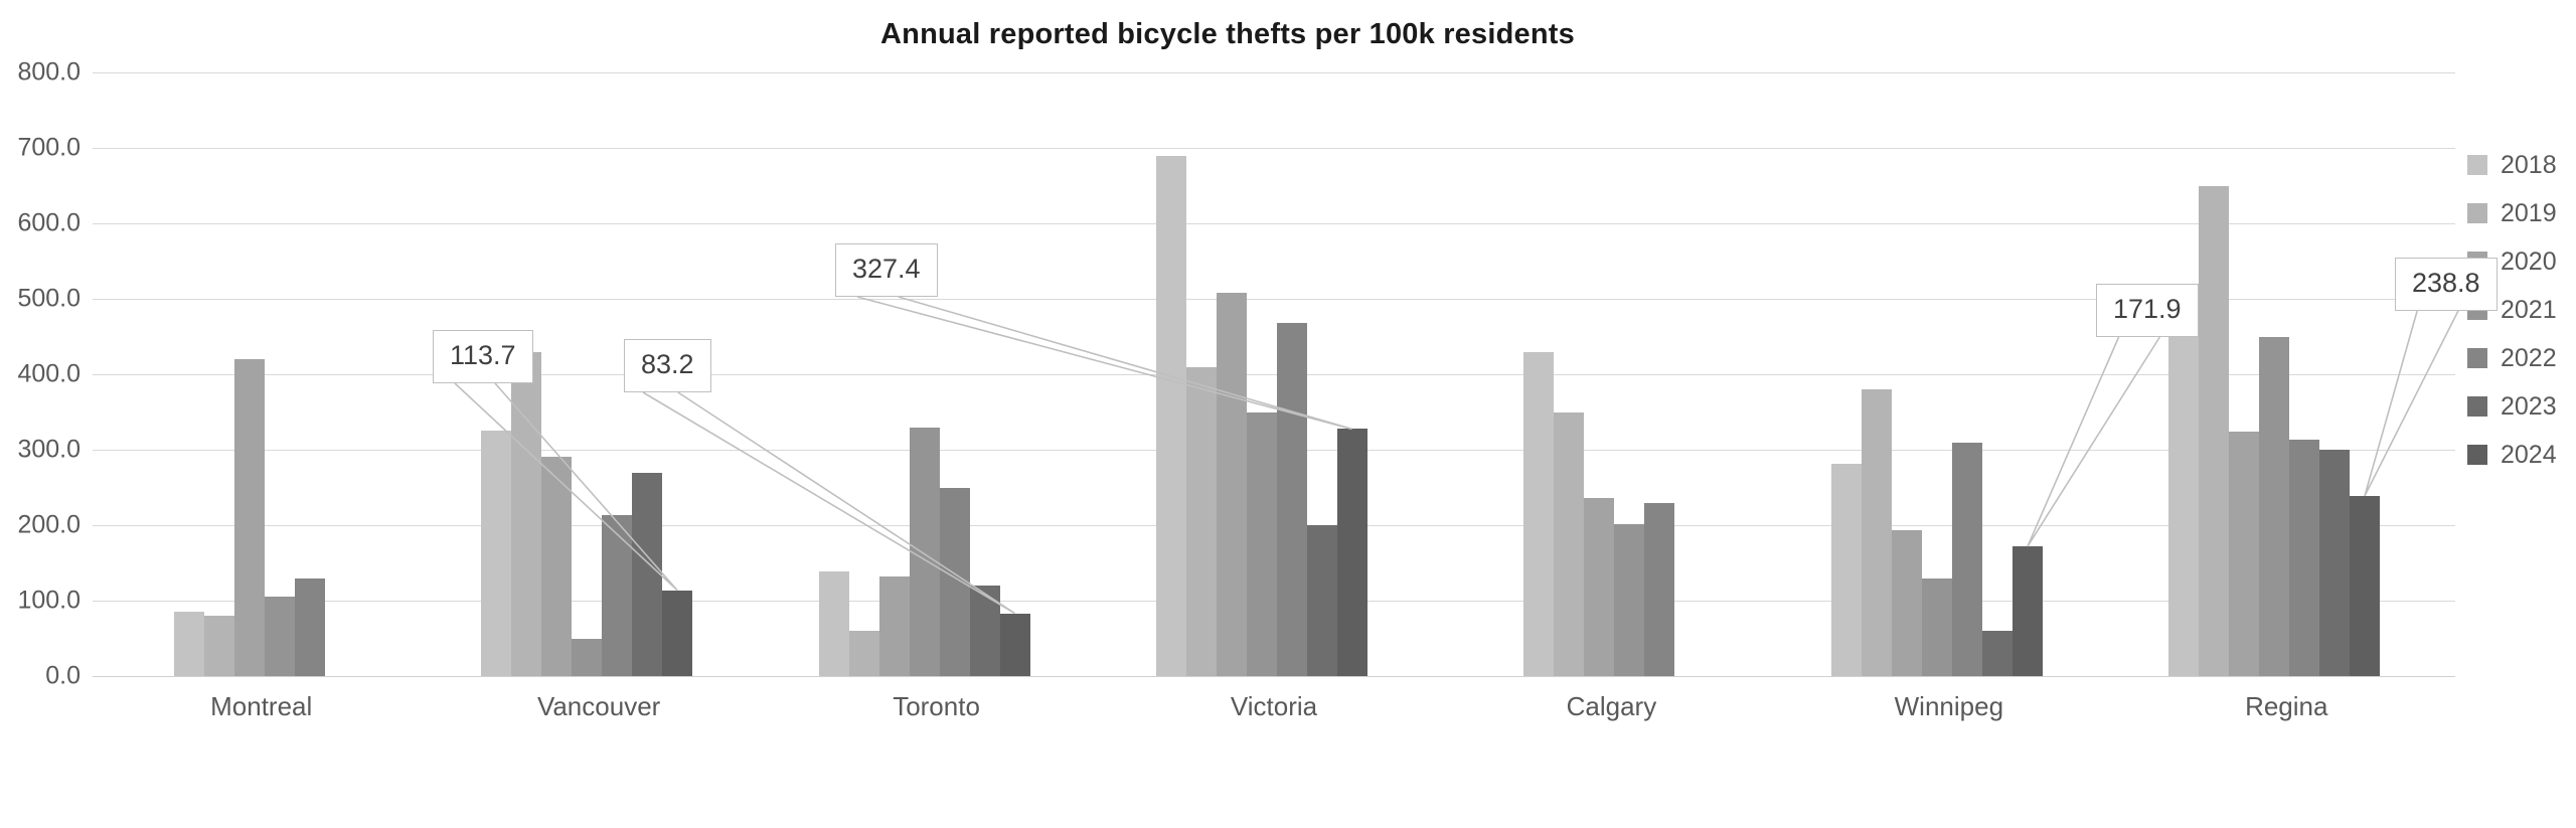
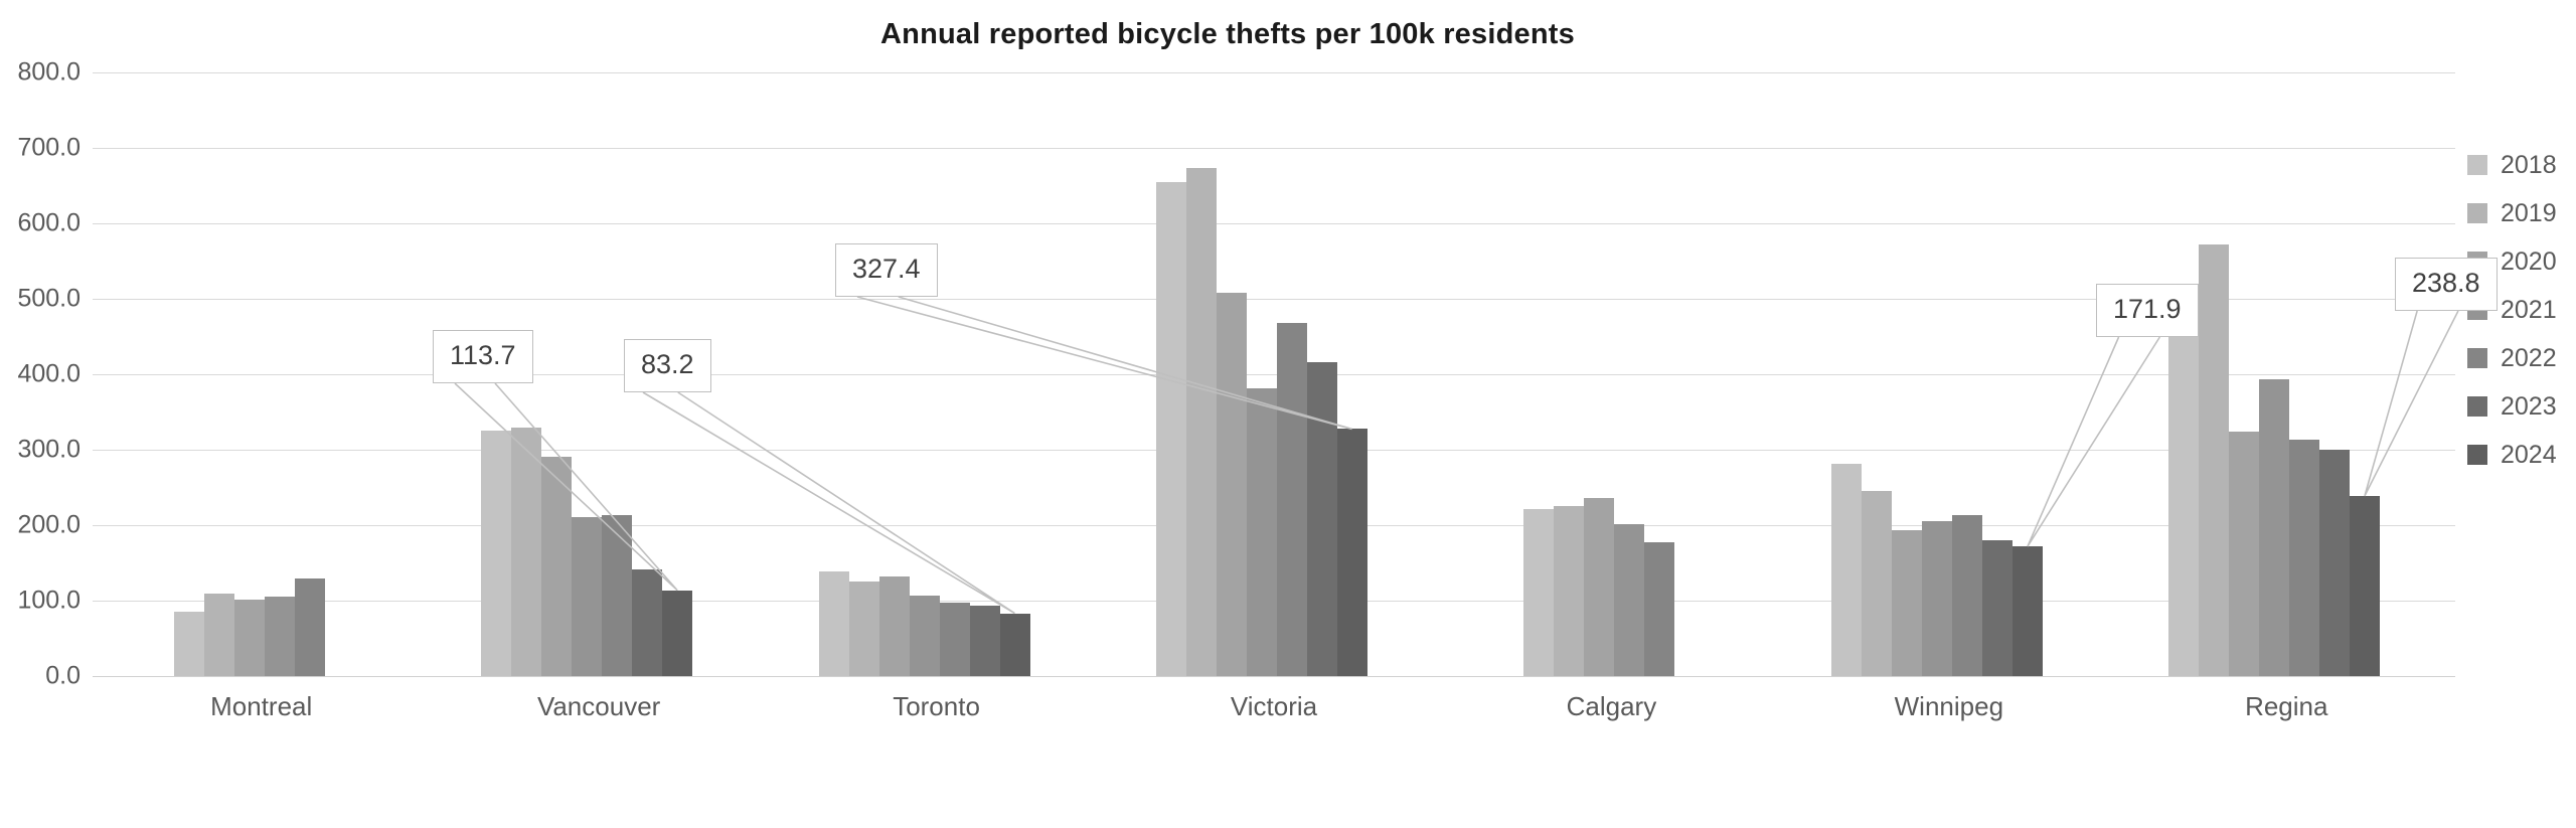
2019/Montreal: 80 -> 110
2020/Montreal: 420 -> 100
2019/Vancouver: 430 -> 330
2021/Vancouver: 50 -> 210
2023/Vancouver: 270 -> 140
2019/Toronto: 60 -> 120
2021/Toronto: 330 -> 110
2022/Toronto: 250 -> 100
2023/Toronto: 120 -> 90
2018/Victoria: 690 -> 660
2019/Victoria: 410 -> 670
2021/Victoria: 350 -> 380
2023/Victoria: 200 -> 420
2018/Calgary: 430 -> 220
2019/Calgary: 350 -> 230
2022/Calgary: 230 -> 180
2019/Winnipeg: 380 -> 250
2021/Winnipeg: 130 -> 200
2022/Winnipeg: 310 -> 210
2023/Winnipeg: 60 -> 180
2019/Regina: 650 -> 570
2021/Regina: 450 -> 390
